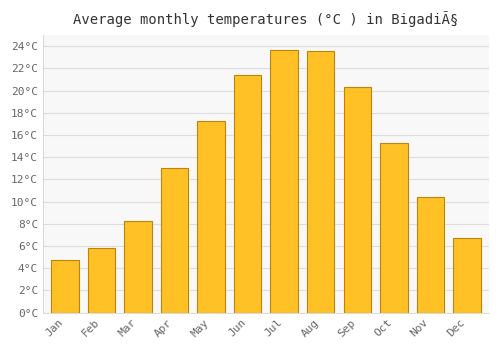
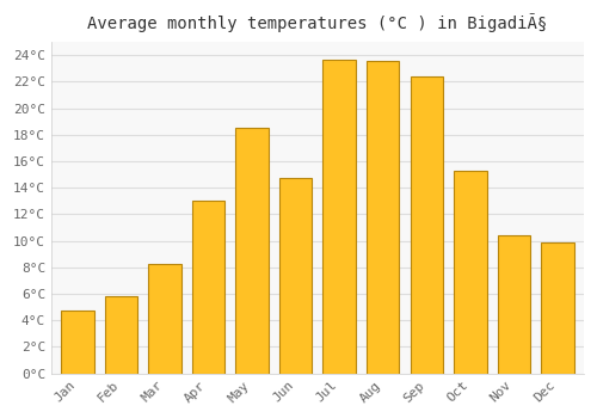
May: 17.3°C -> 18.5°C
Jun: 21.4°C -> 14.7°C
Sep: 20.3°C -> 22.4°C
Dec: 6.7°C -> 9.9°C
